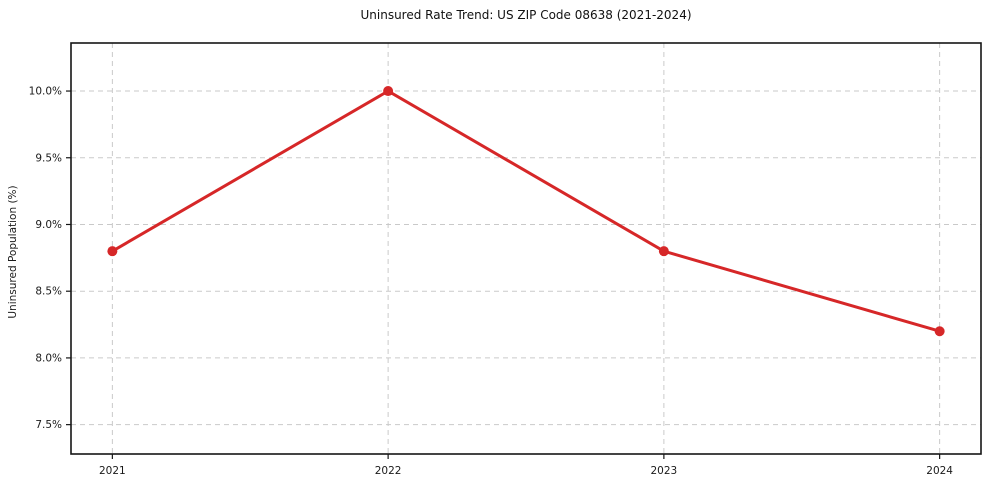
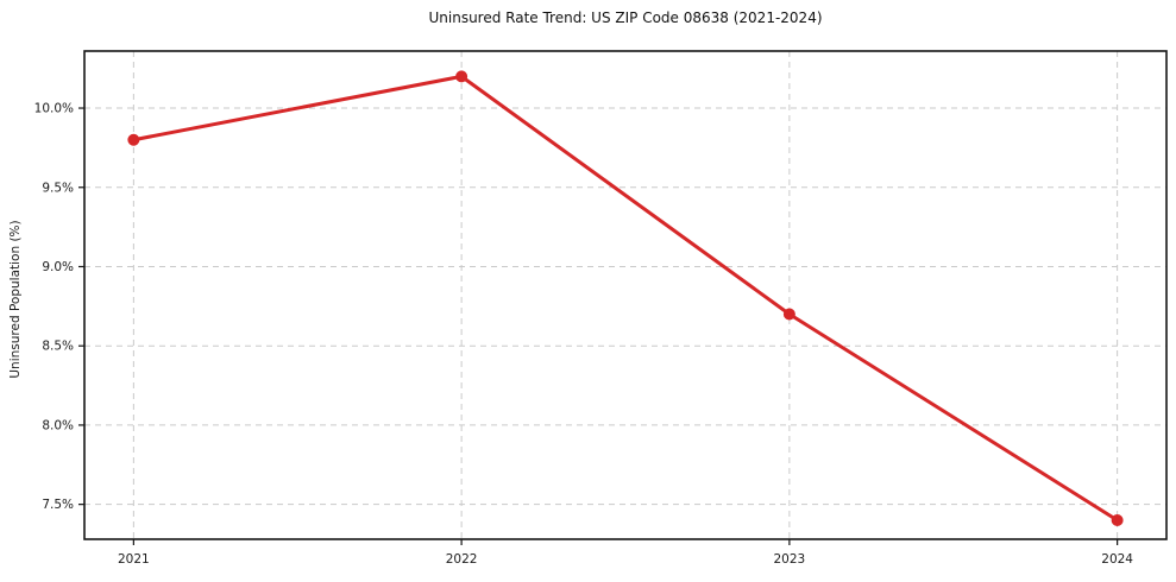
2021: 8.8% -> 9.8%
2022: 10.0% -> 10.2%
2023: 8.8% -> 8.7%
2024: 8.2% -> 7.4%
